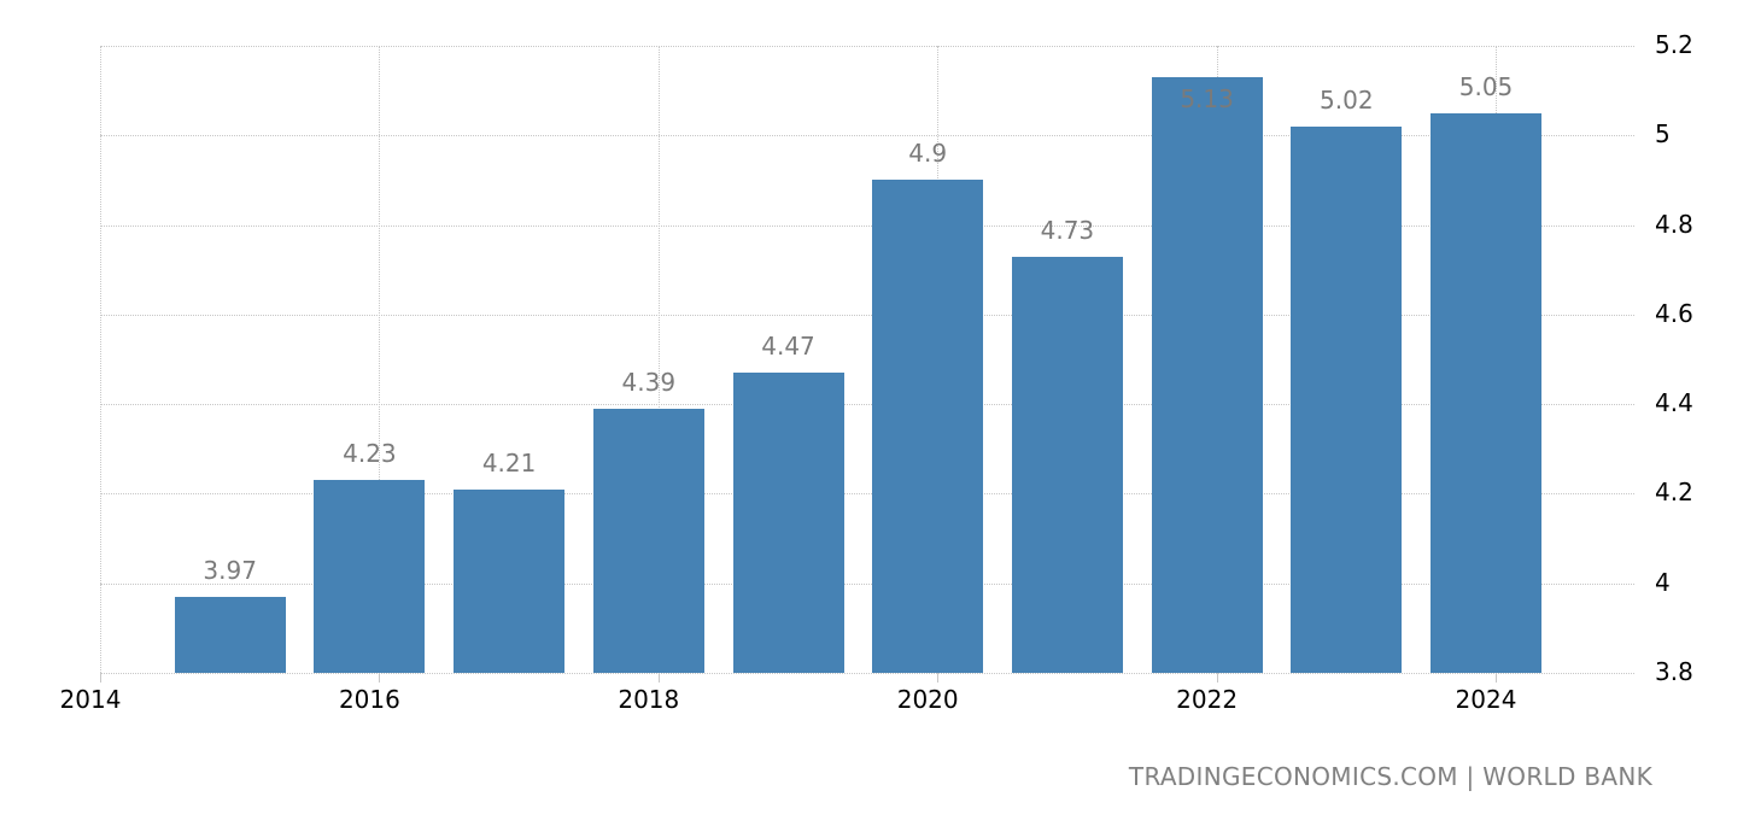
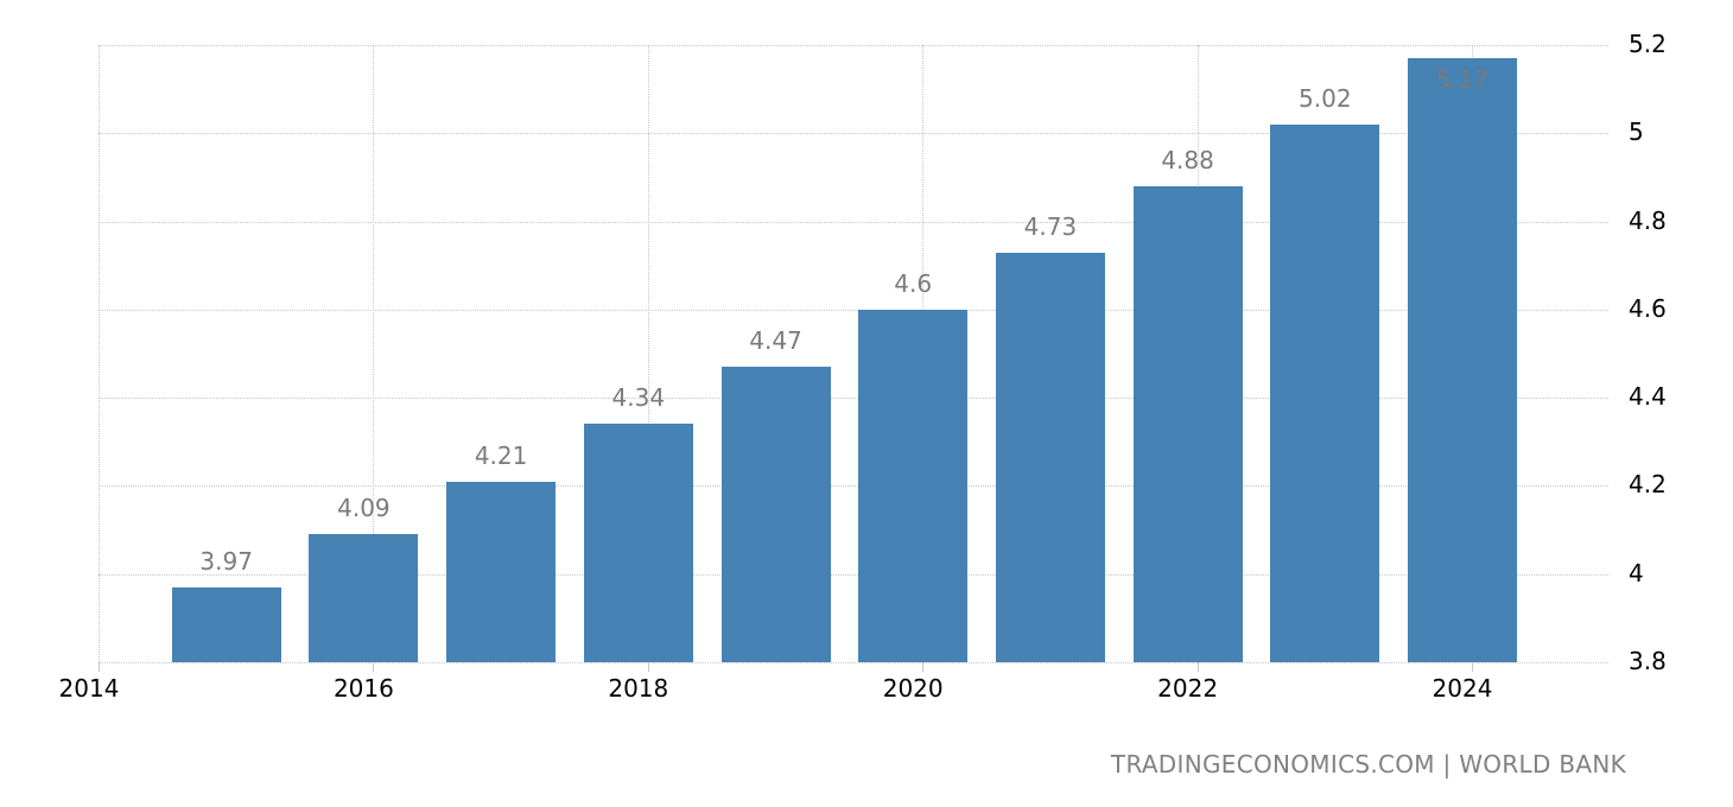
2016: 4.23 -> 4.09
2018: 4.39 -> 4.34
2020: 4.9 -> 4.6
2022: 5.13 -> 4.88
2024: 5.05 -> 5.17
